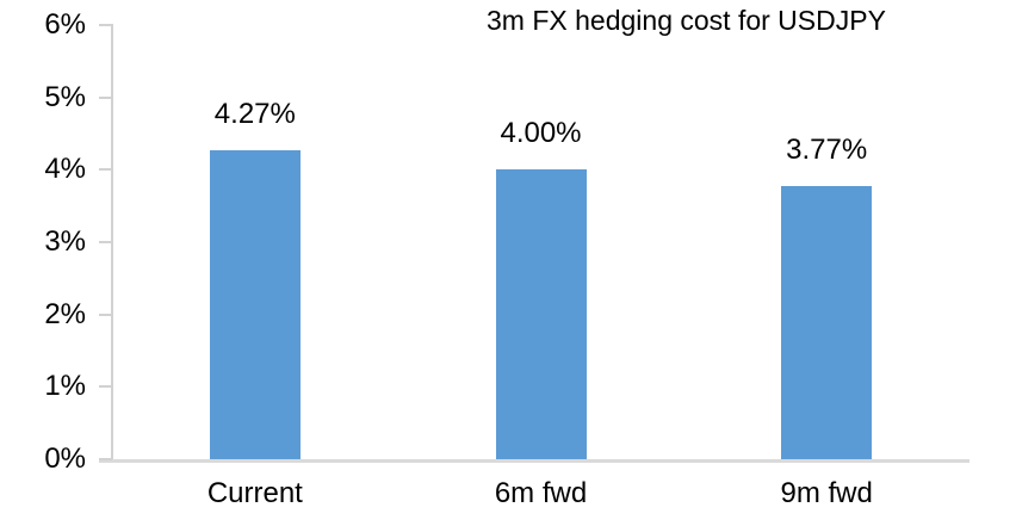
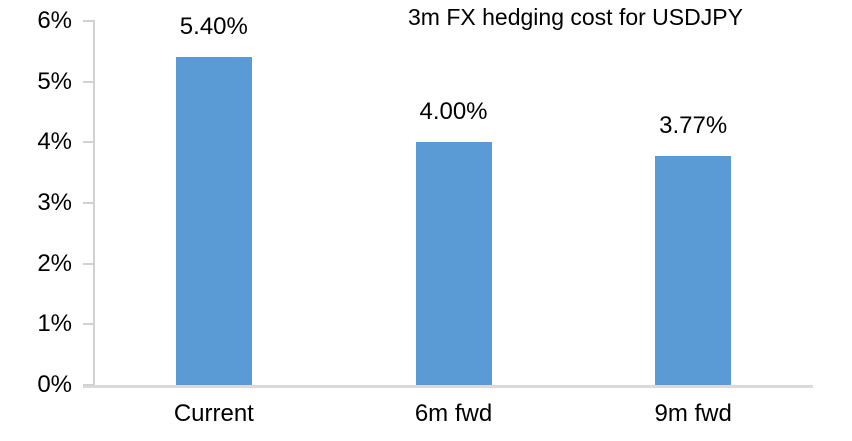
Current: 4.27% -> 5.40%
